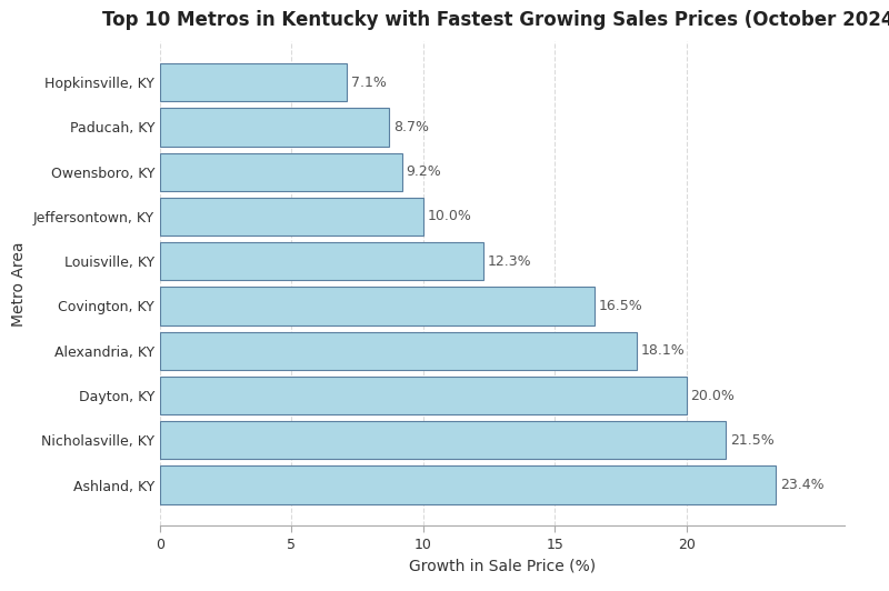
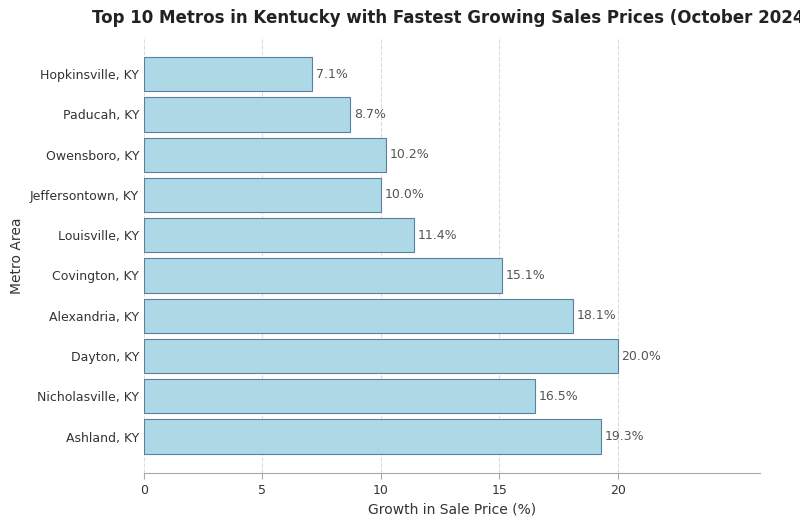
Owensboro, KY: 9.2% -> 10.2%
Louisville, KY: 12.3% -> 11.4%
Covington, KY: 16.5% -> 15.1%
Nicholasville, KY: 21.5% -> 16.5%
Ashland, KY: 23.4% -> 19.3%
